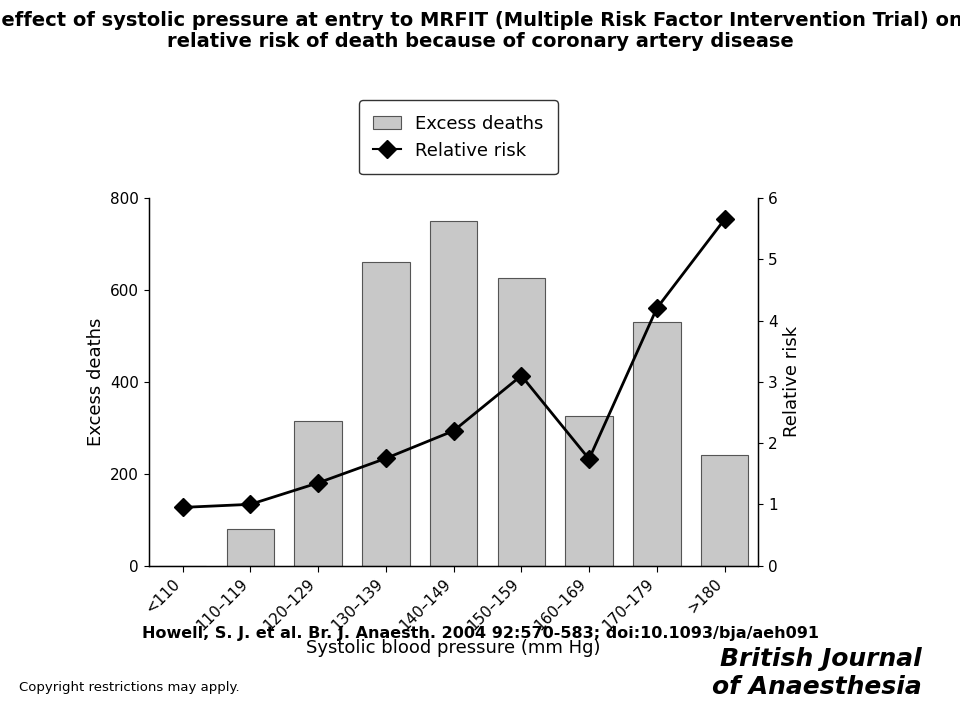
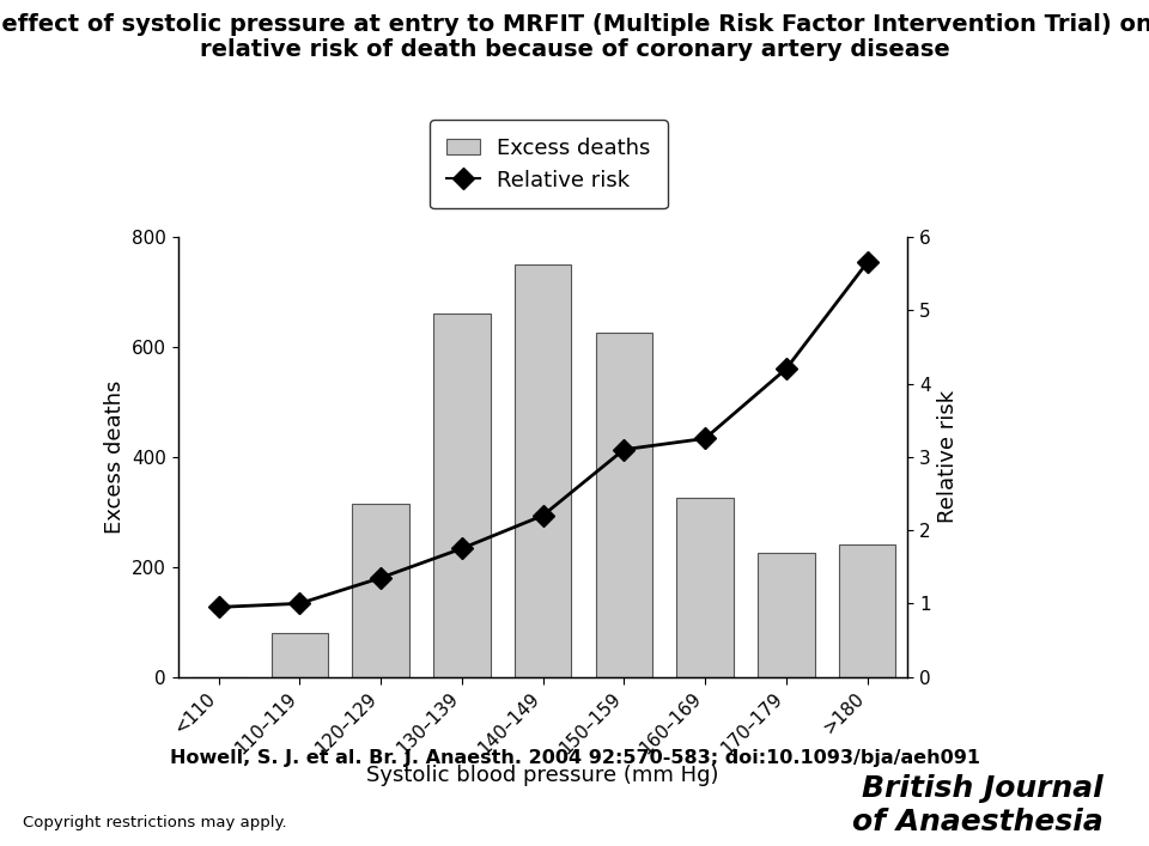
Relative risk/160–169: 1.74 -> 3.25
Excess deaths/170–179: 530 -> 225
